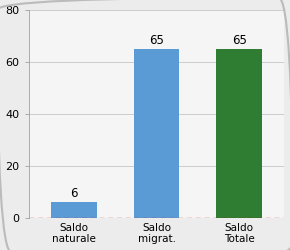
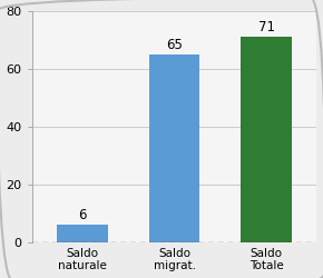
Saldo Totale: 65 -> 71
